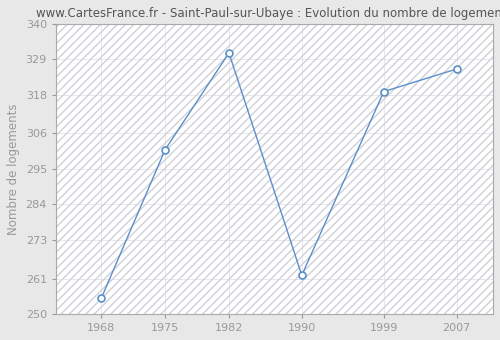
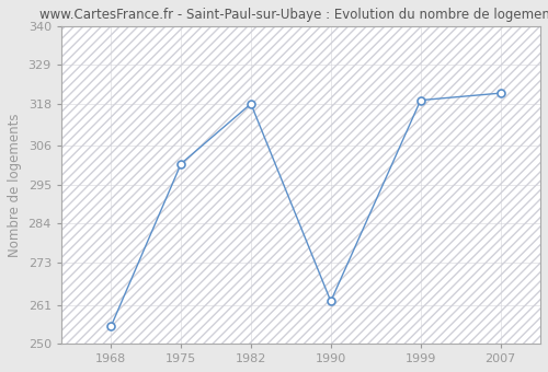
1982: 331 -> 318
2007: 326 -> 321
